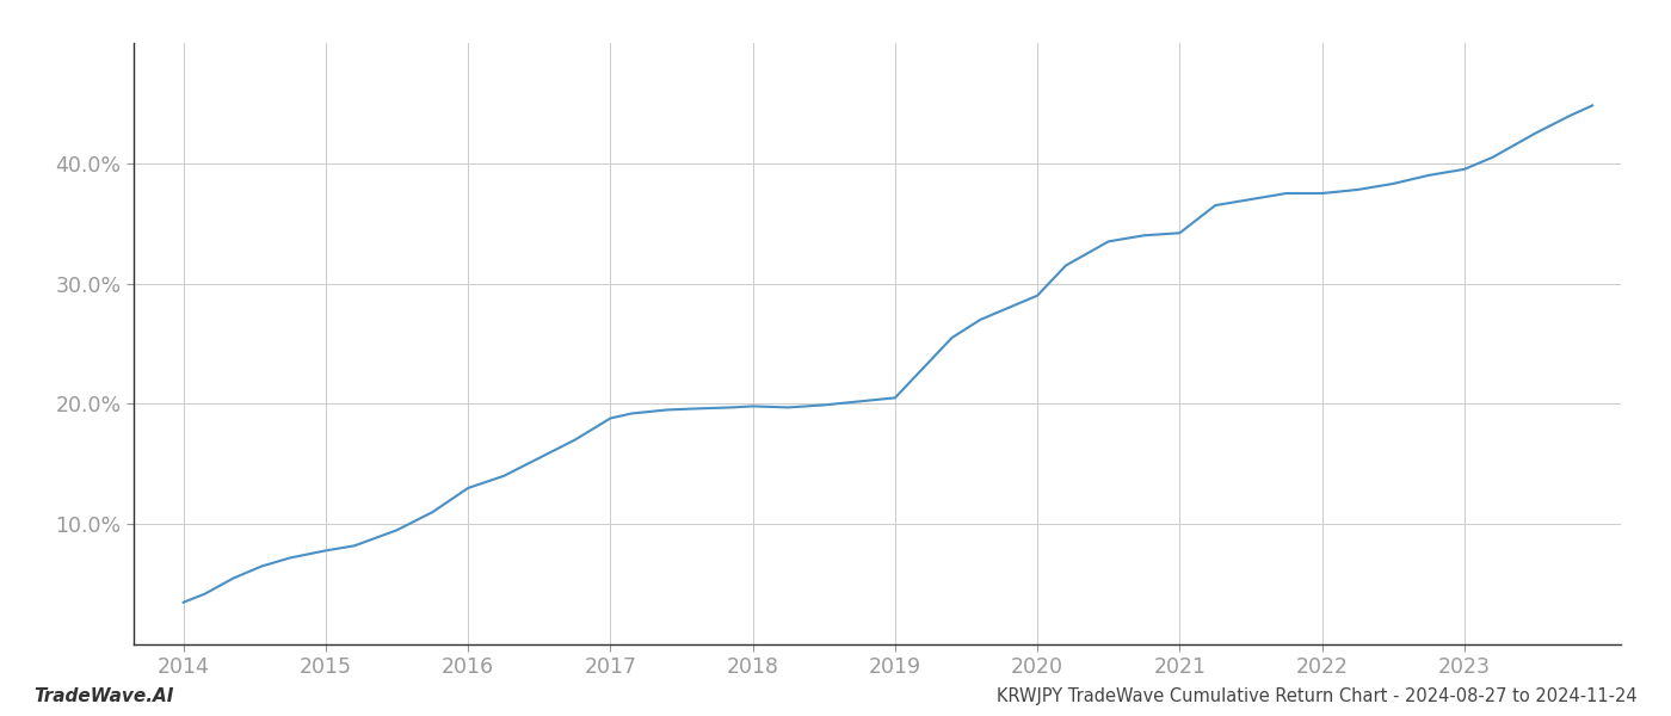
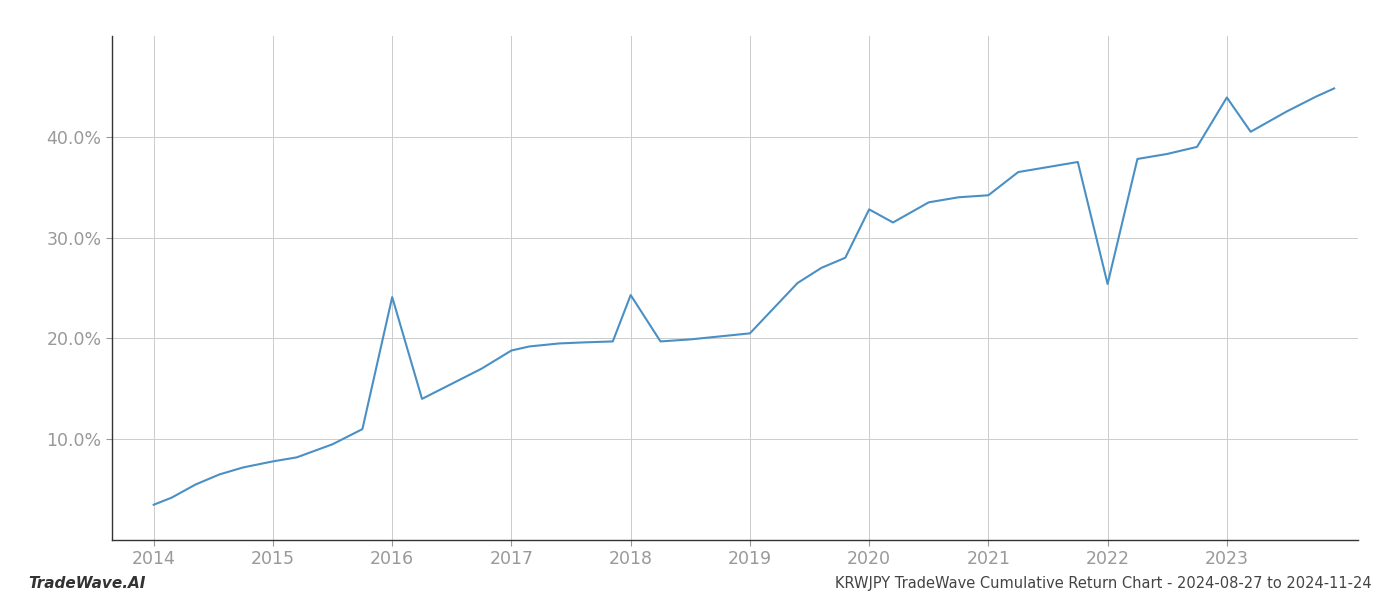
2016: 13.0% -> 24.1%
2018: 19.8% -> 24.3%
2020: 29.0% -> 32.8%
2022: 37.5% -> 25.4%
2023: 39.5% -> 43.9%
